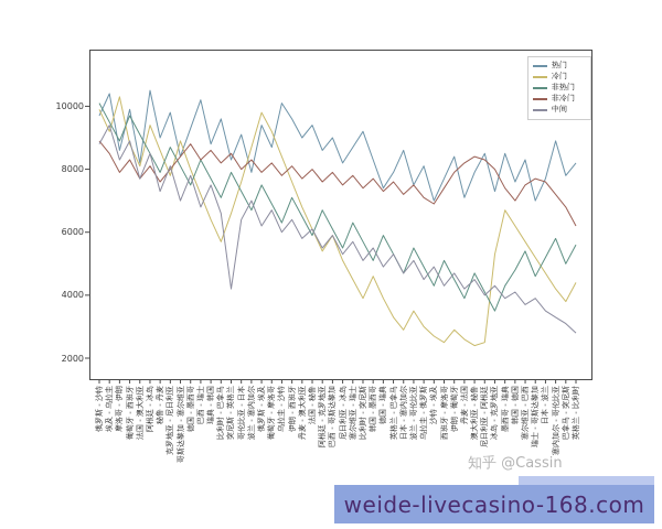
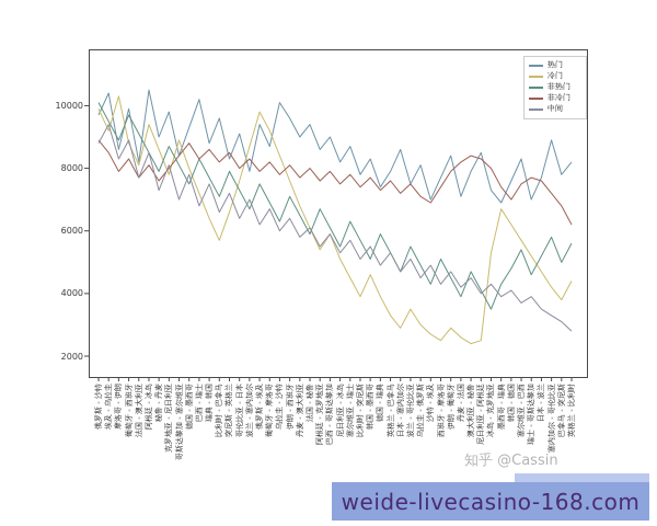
中间/突尼斯 - 英格兰: 4200 -> 7200
热门/比利时 - 突尼斯: 9200 -> 7800
热门/墨西哥 - 瑞典: 8500 -> 6900
